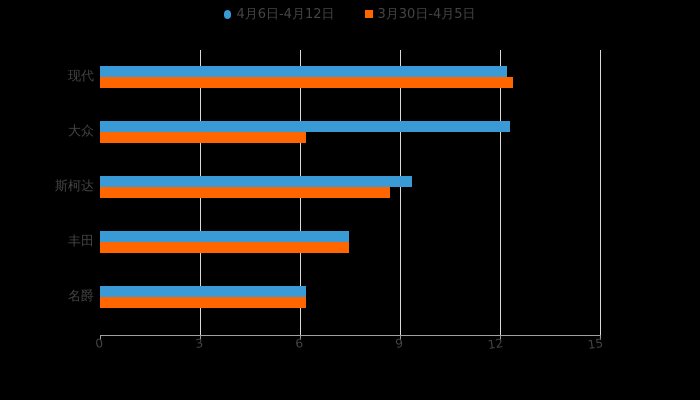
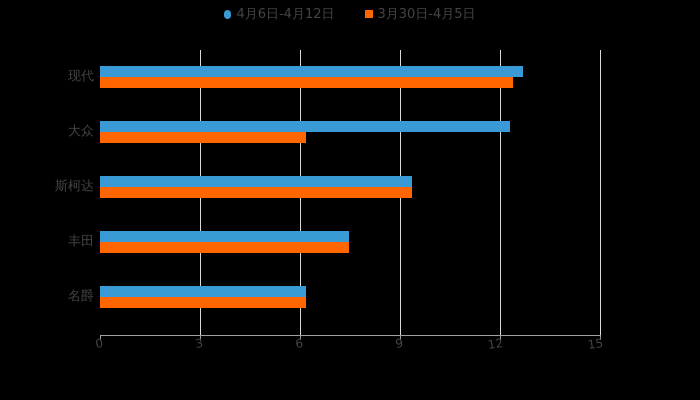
4月6日-4月12日/现代: 12.2 -> 12.7
3月30日-4月5日/斯柯达: 8.7 -> 9.3
